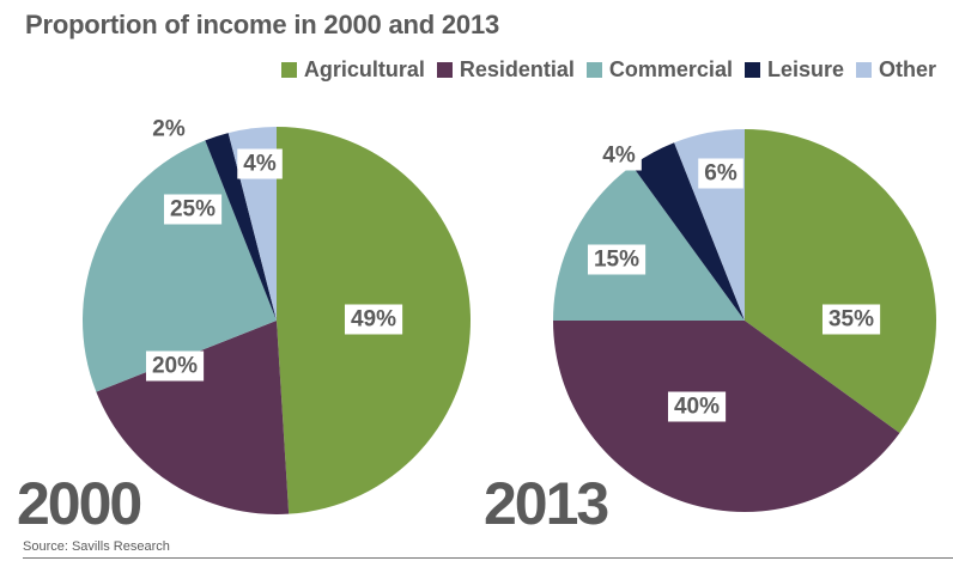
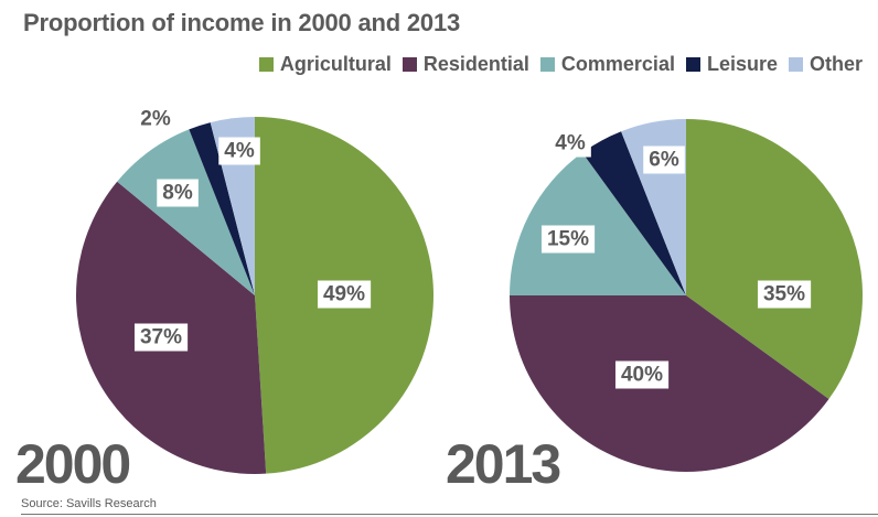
2000/Residential: 20% -> 37%
2000/Commercial: 25% -> 8%
